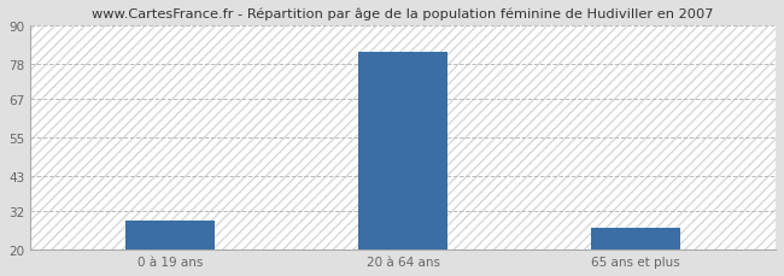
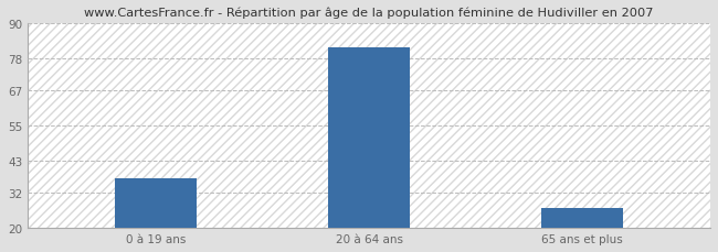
0 à 19 ans: 29 -> 37
